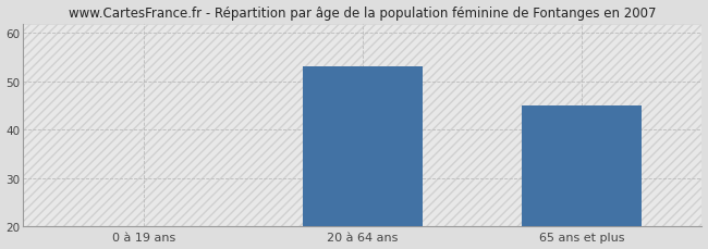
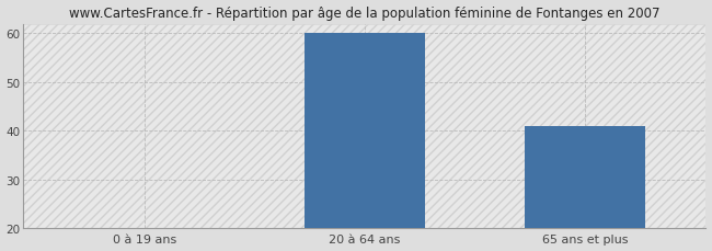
20 à 64 ans: 53 -> 60
65 ans et plus: 45 -> 41
